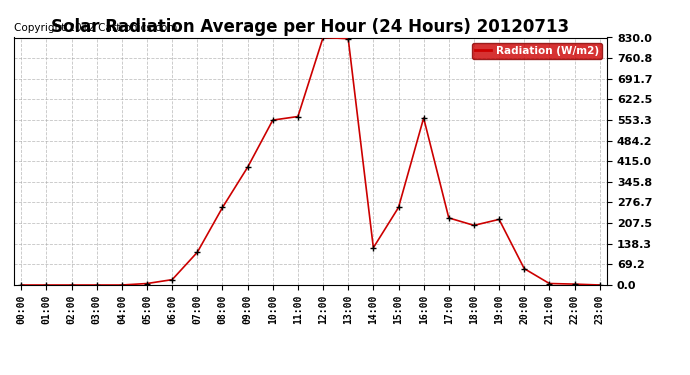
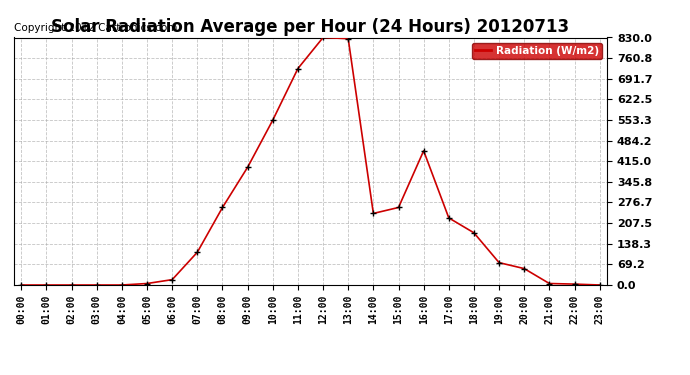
11:00: 565 -> 726
14:00: 125 -> 240
16:00: 560 -> 450
18:00: 200 -> 175
19:00: 220 -> 75
